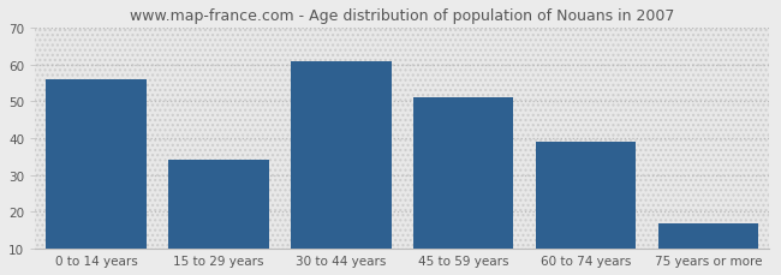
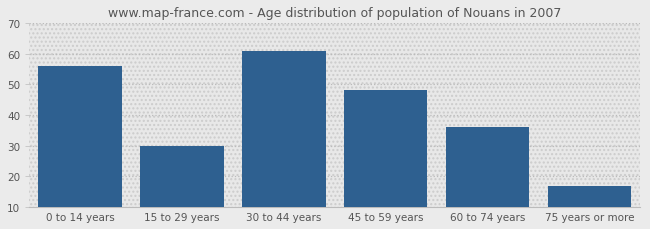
15 to 29 years: 34 -> 30
45 to 59 years: 51 -> 48
60 to 74 years: 39 -> 36
